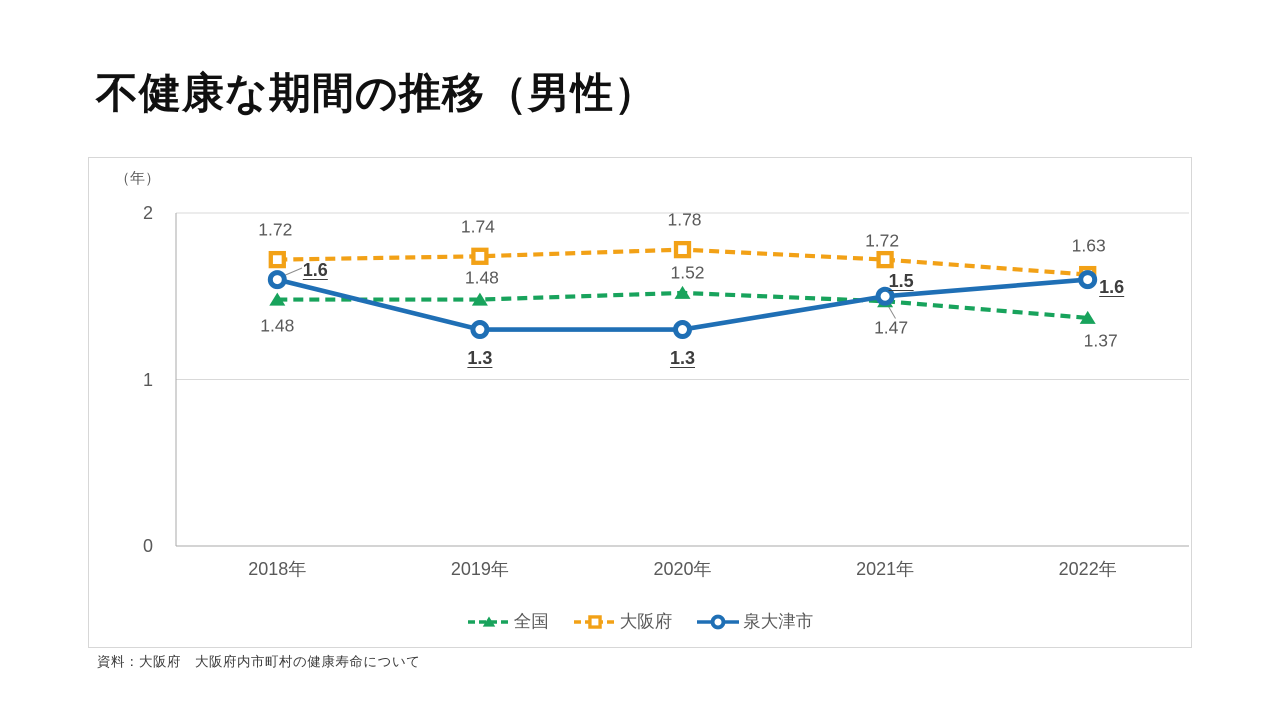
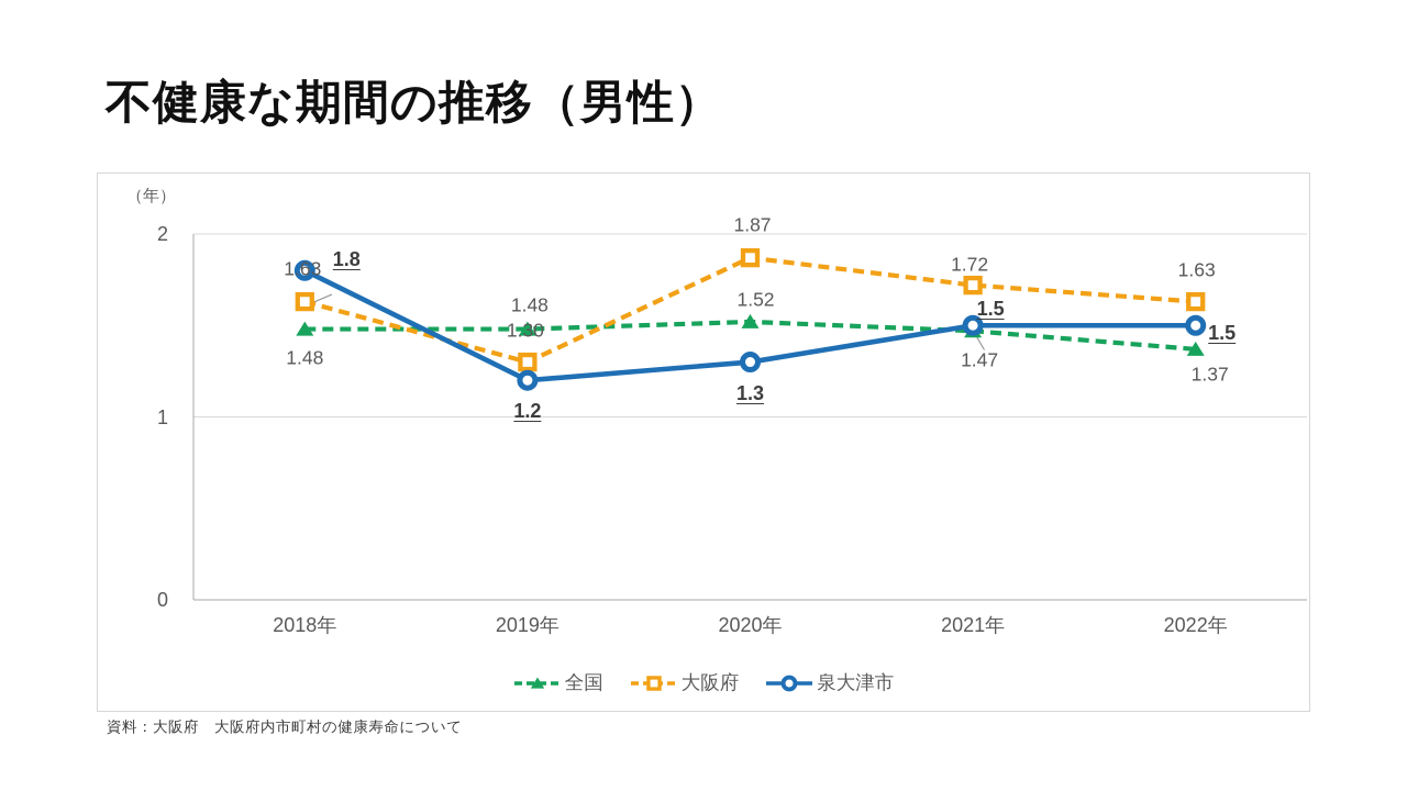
大阪府/2018年: 1.72 -> 1.63
泉大津市/2018年: 1.6 -> 1.8
大阪府/2019年: 1.74 -> 1.30
泉大津市/2019年: 1.3 -> 1.2
大阪府/2020年: 1.78 -> 1.87
泉大津市/2022年: 1.6 -> 1.5
